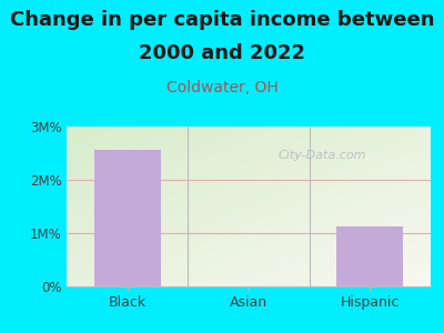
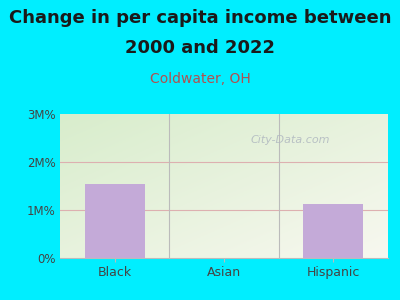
Black: 2.57M% -> 1.55M%
